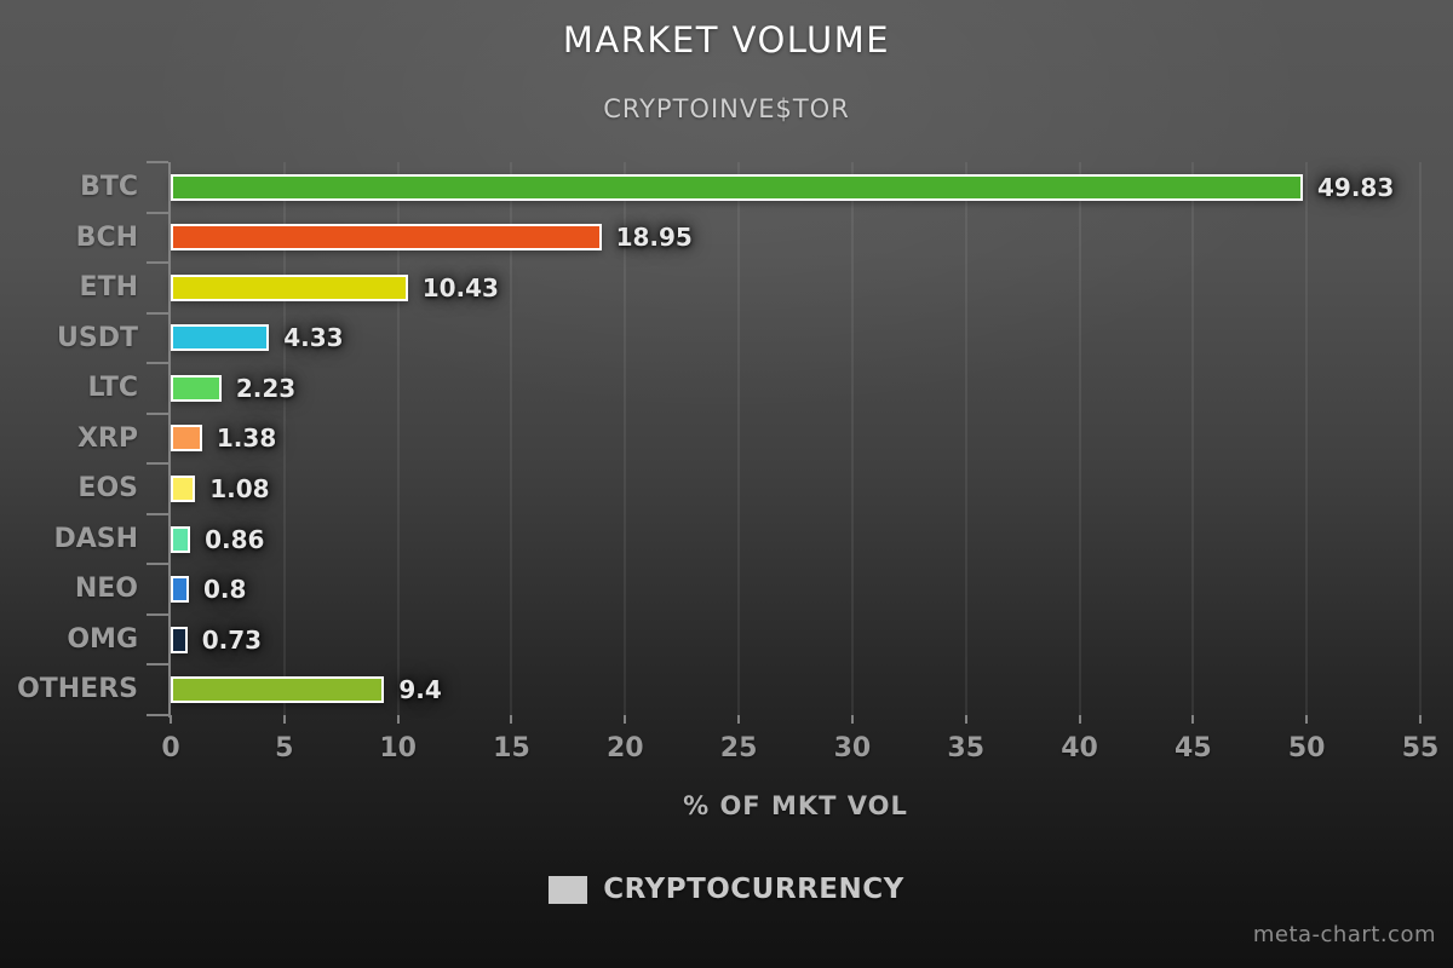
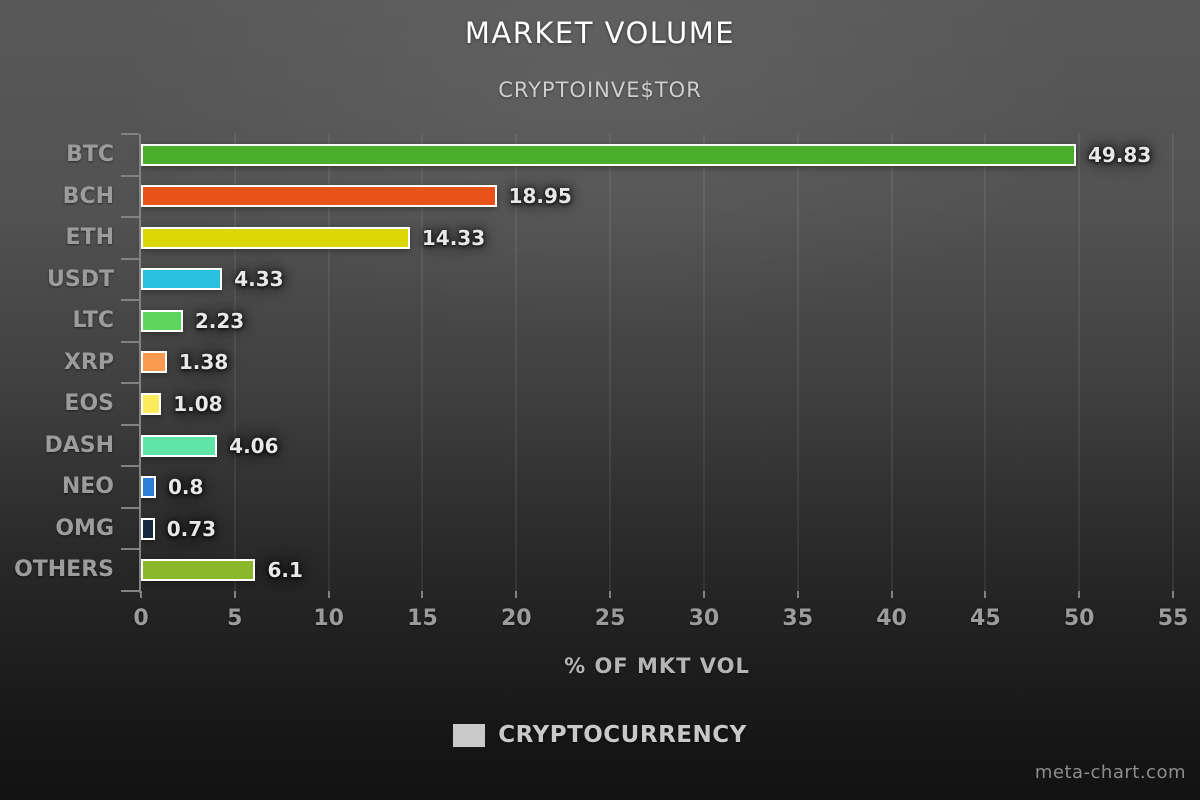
ETH: 10.43 -> 14.33
DASH: 0.86 -> 4.06
OTHERS: 9.4 -> 6.1
